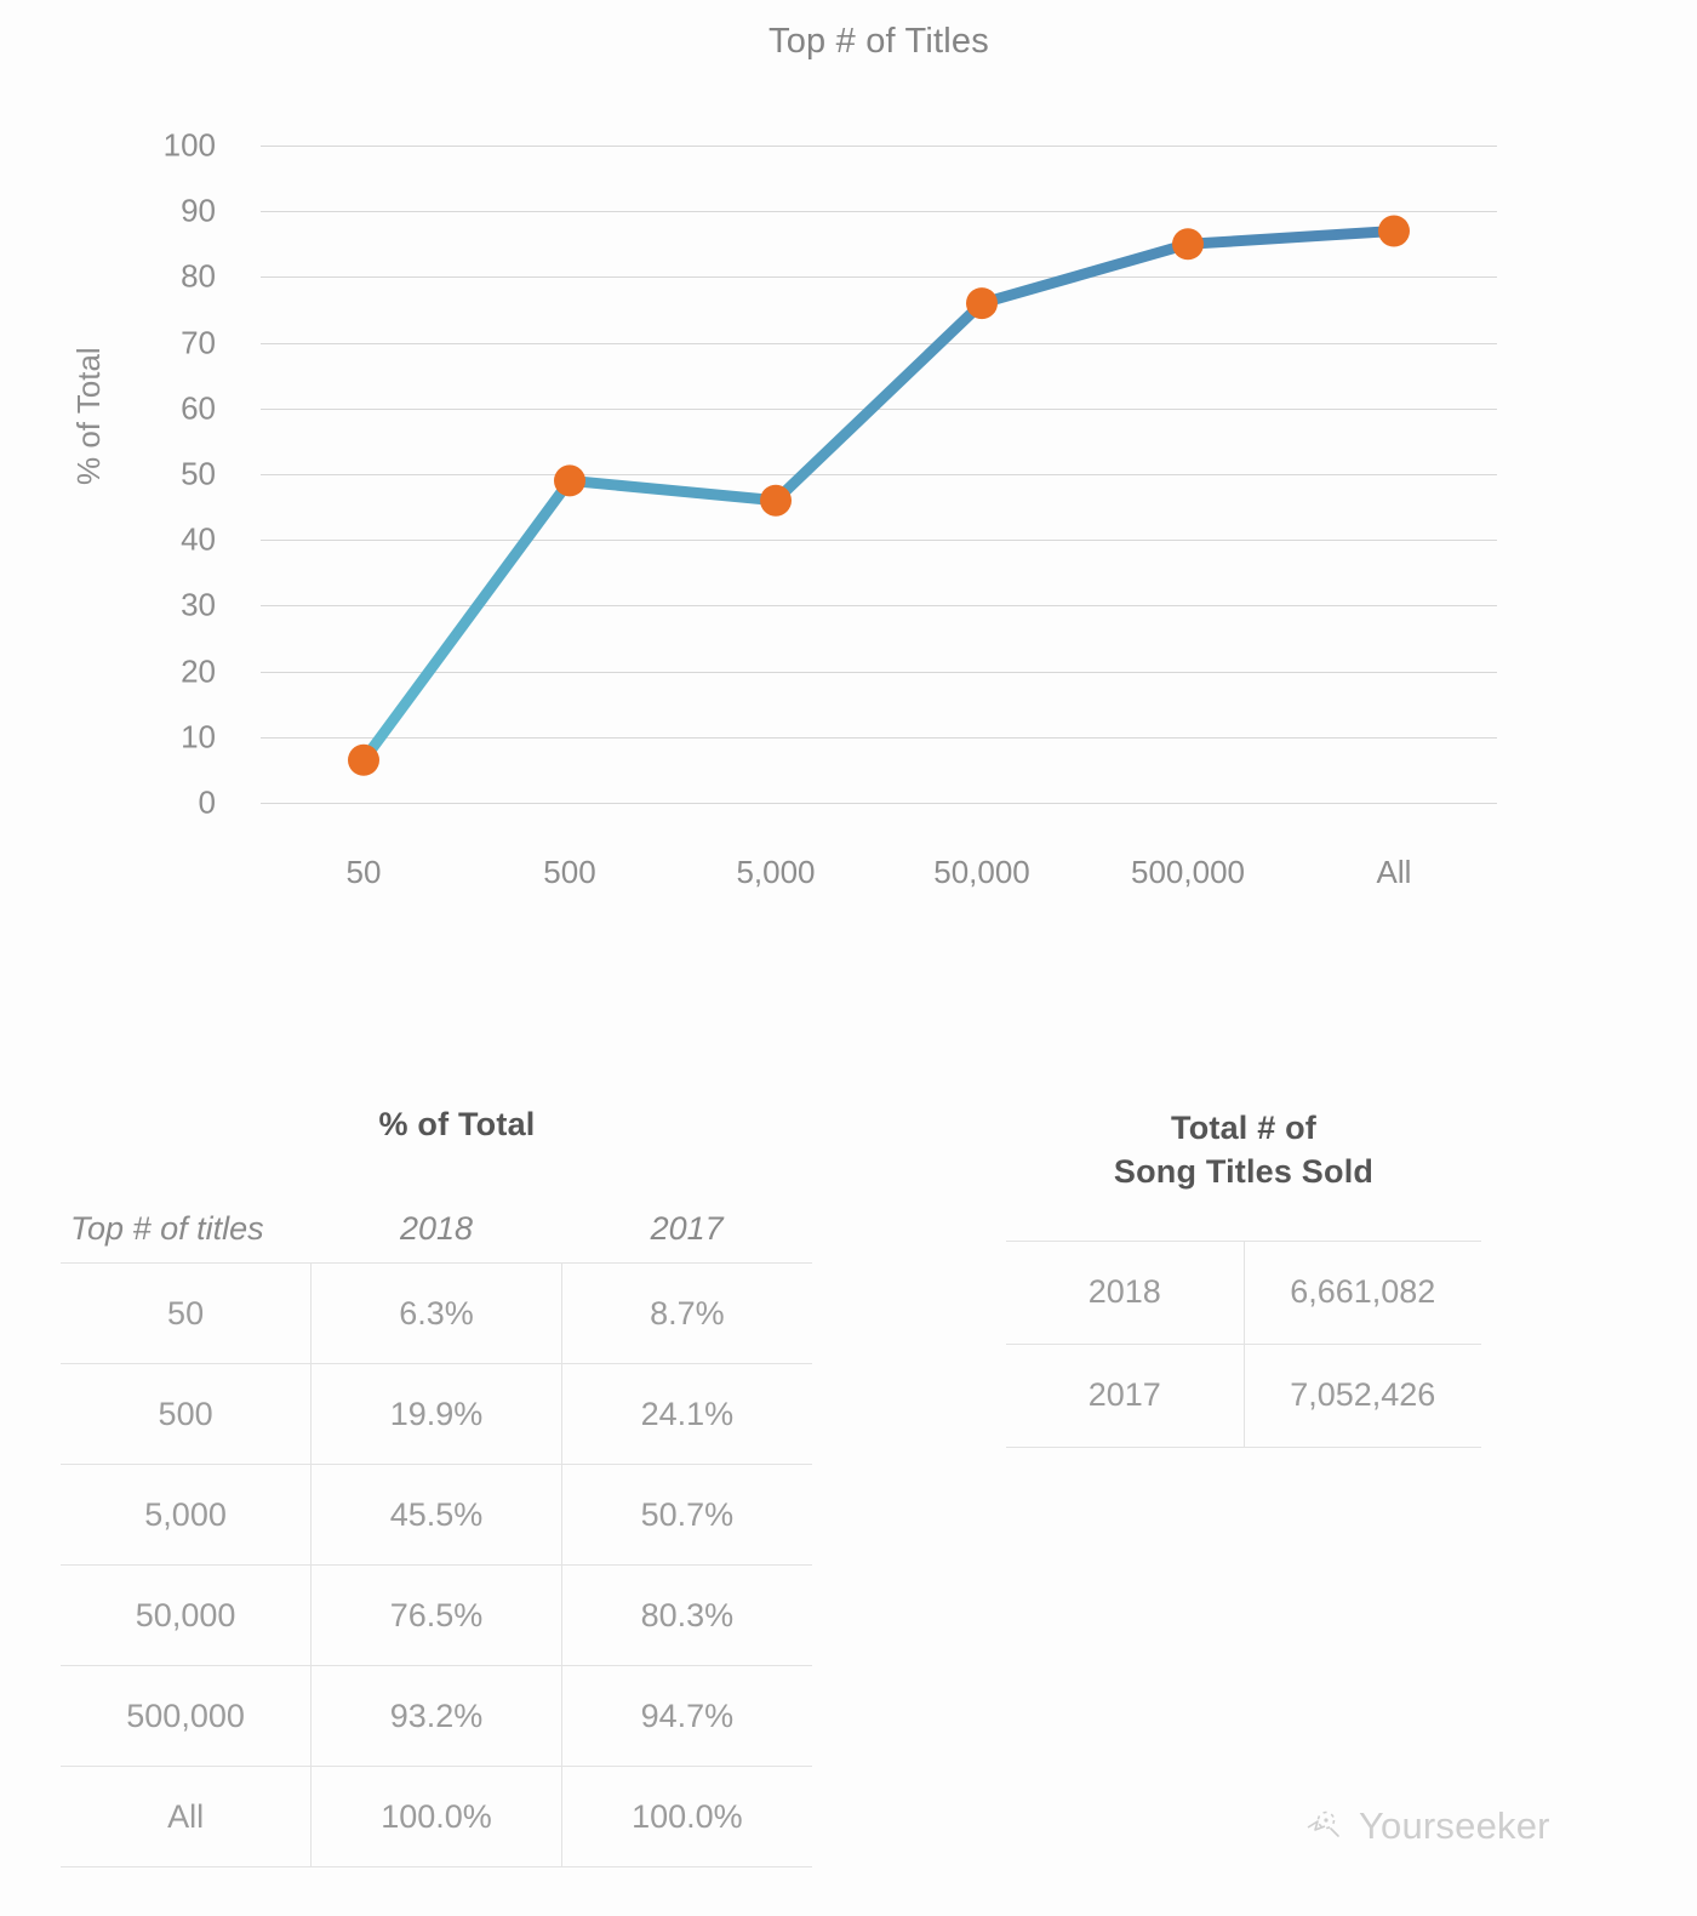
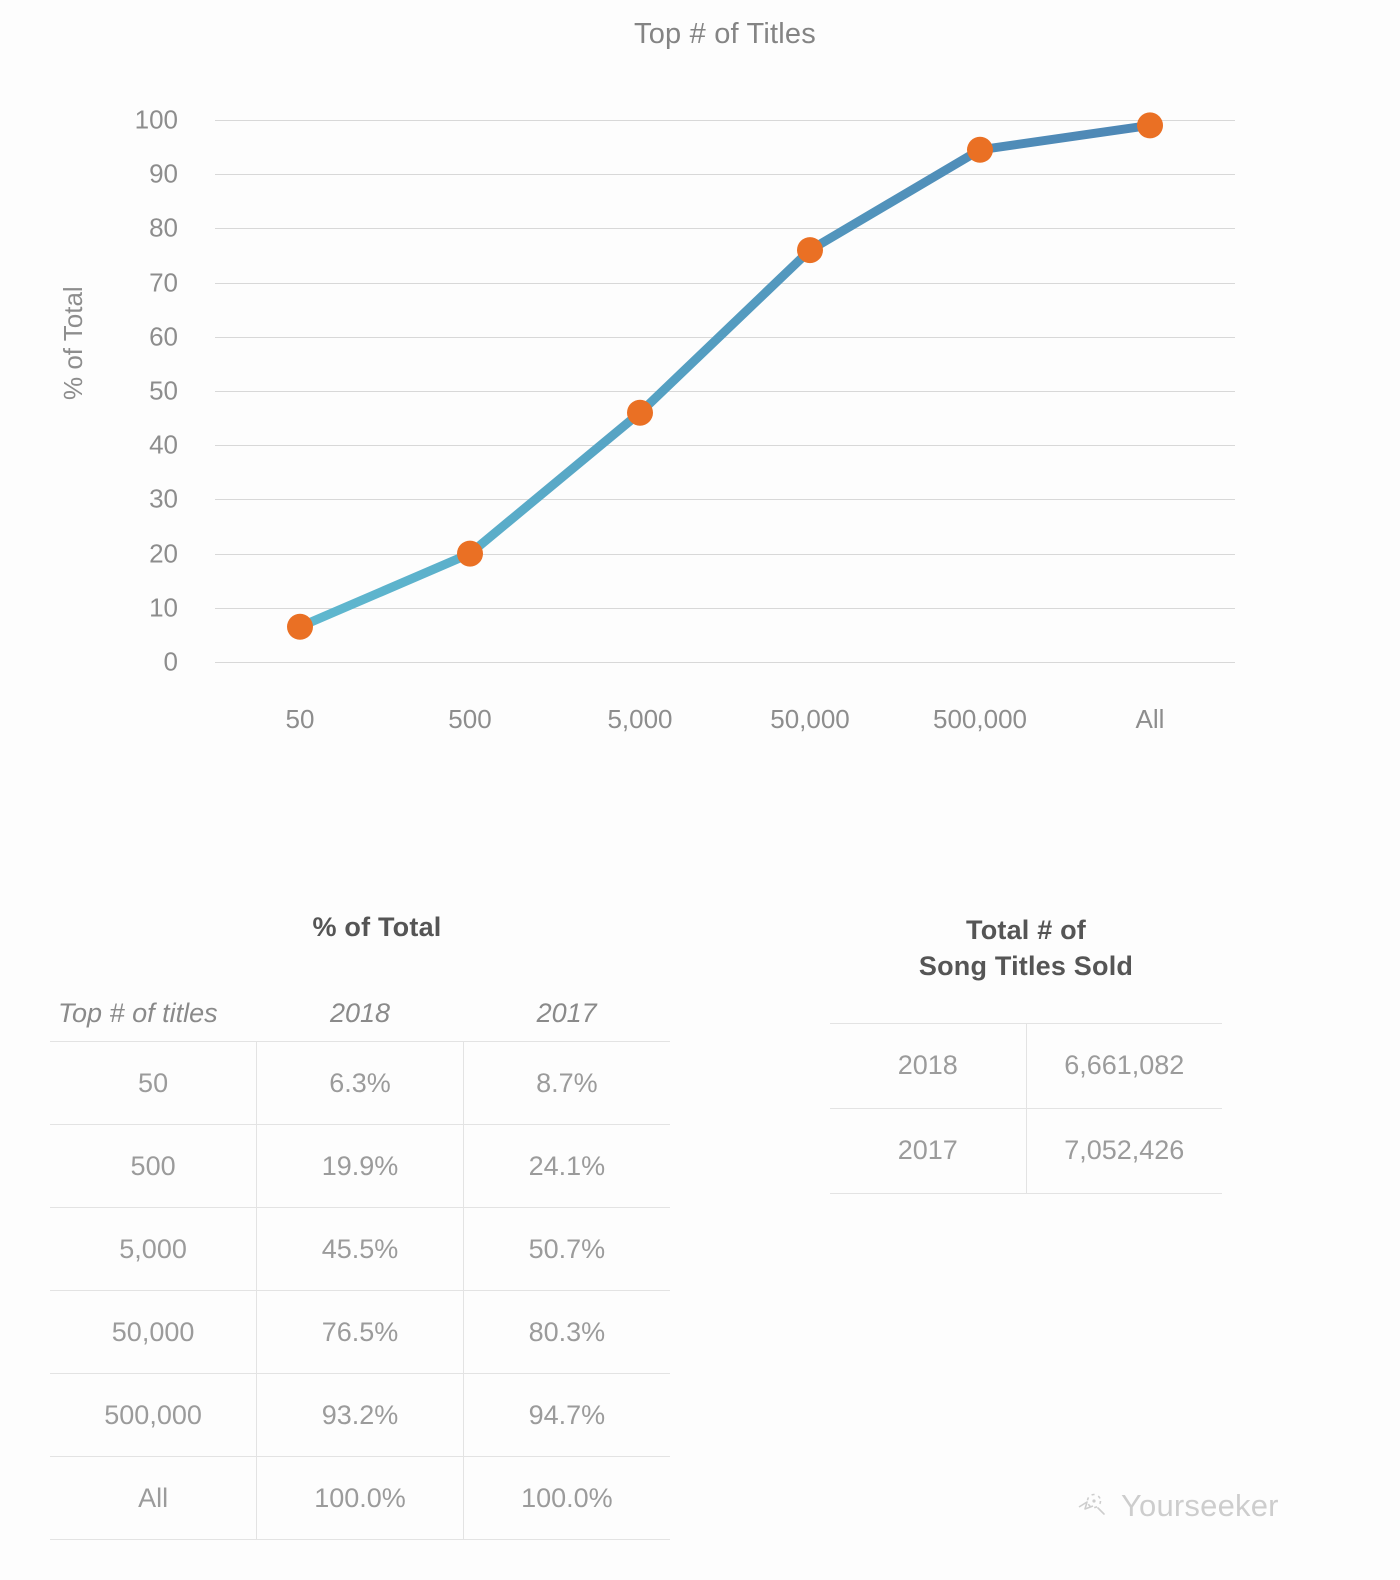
500: 49 -> 20
500,000: 85 -> 94
All: 87 -> 99
